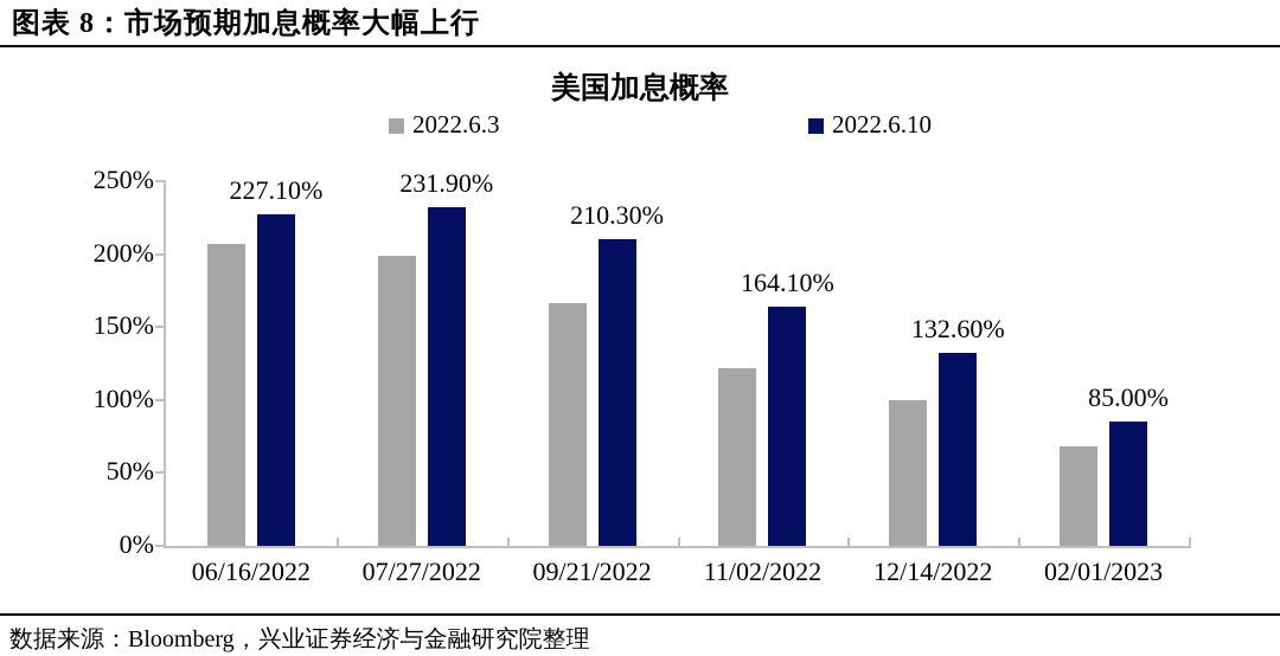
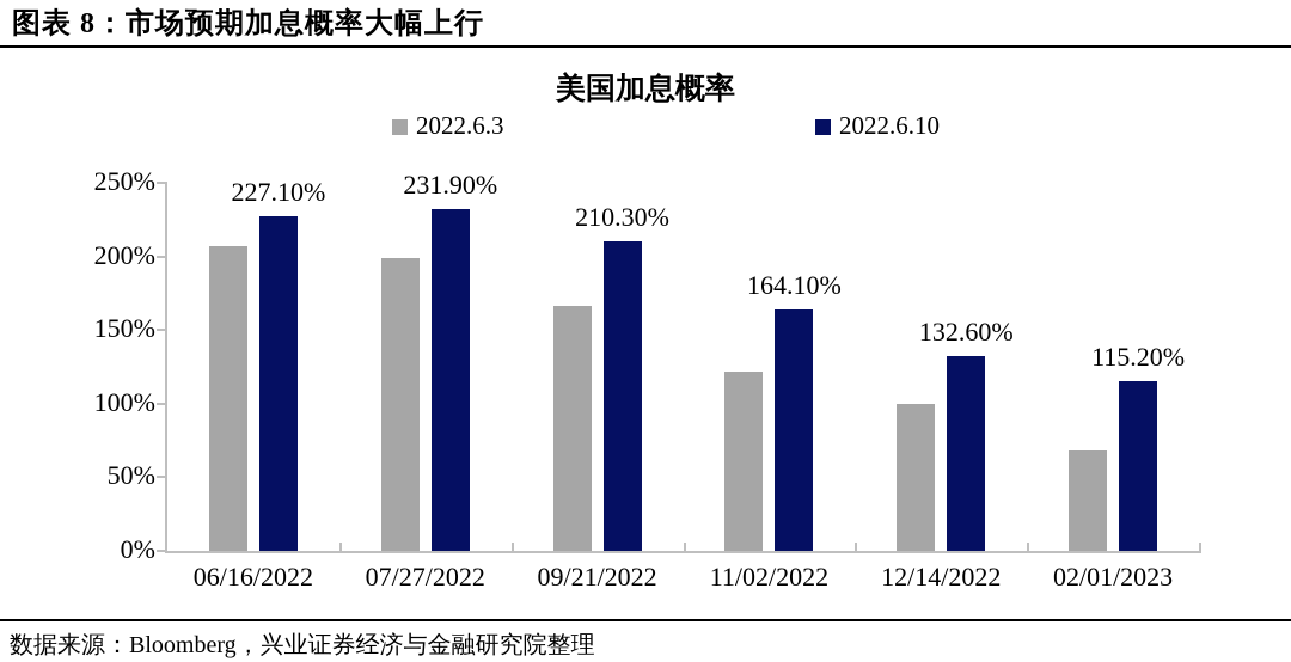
2022.6.10/02/01/2023: 85.00% -> 115.20%
